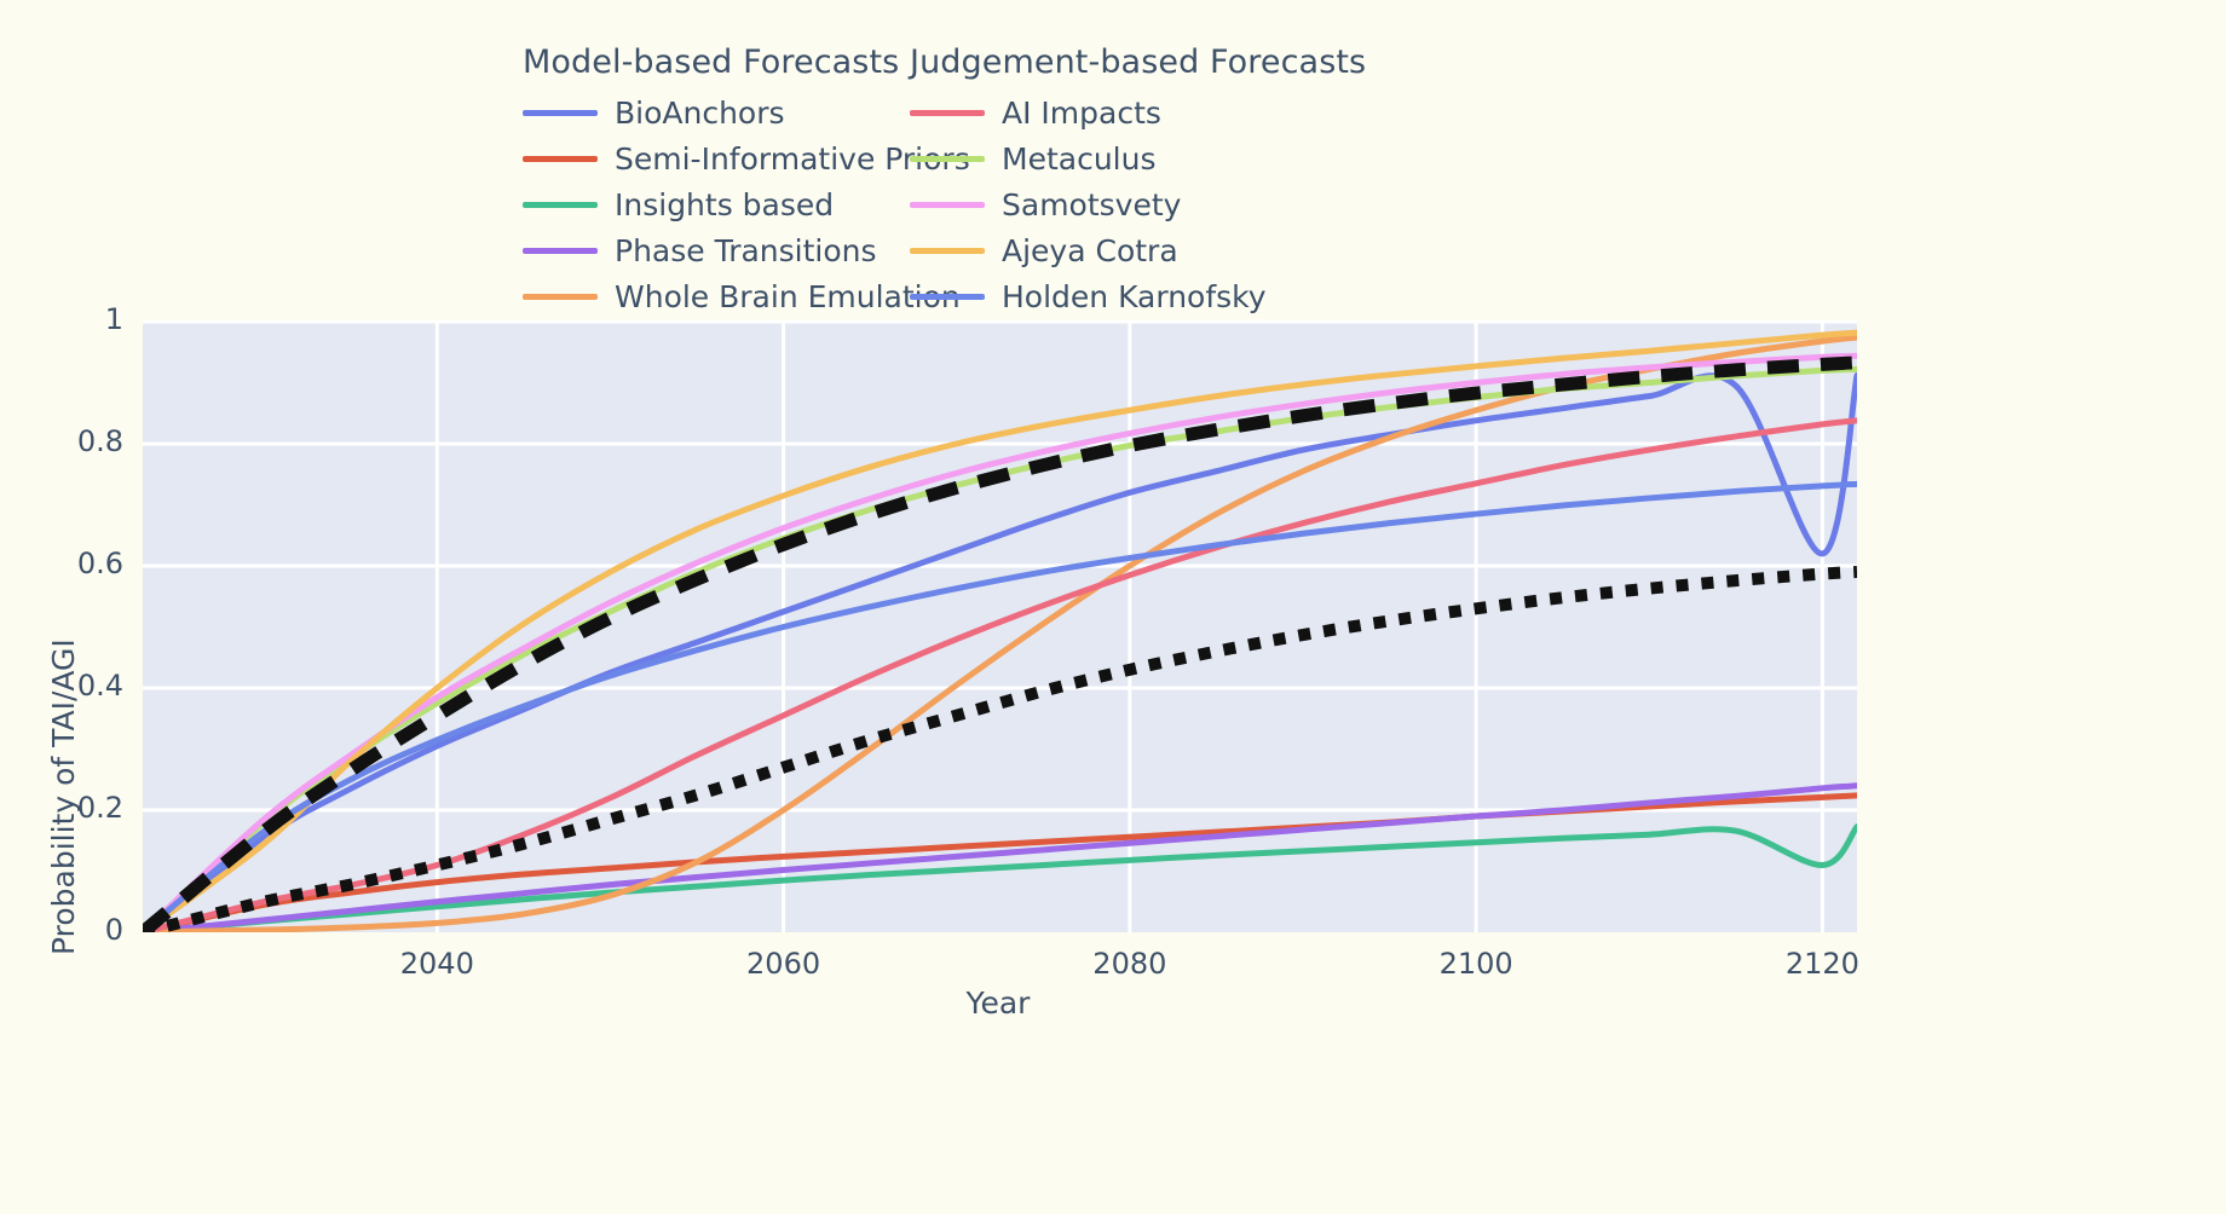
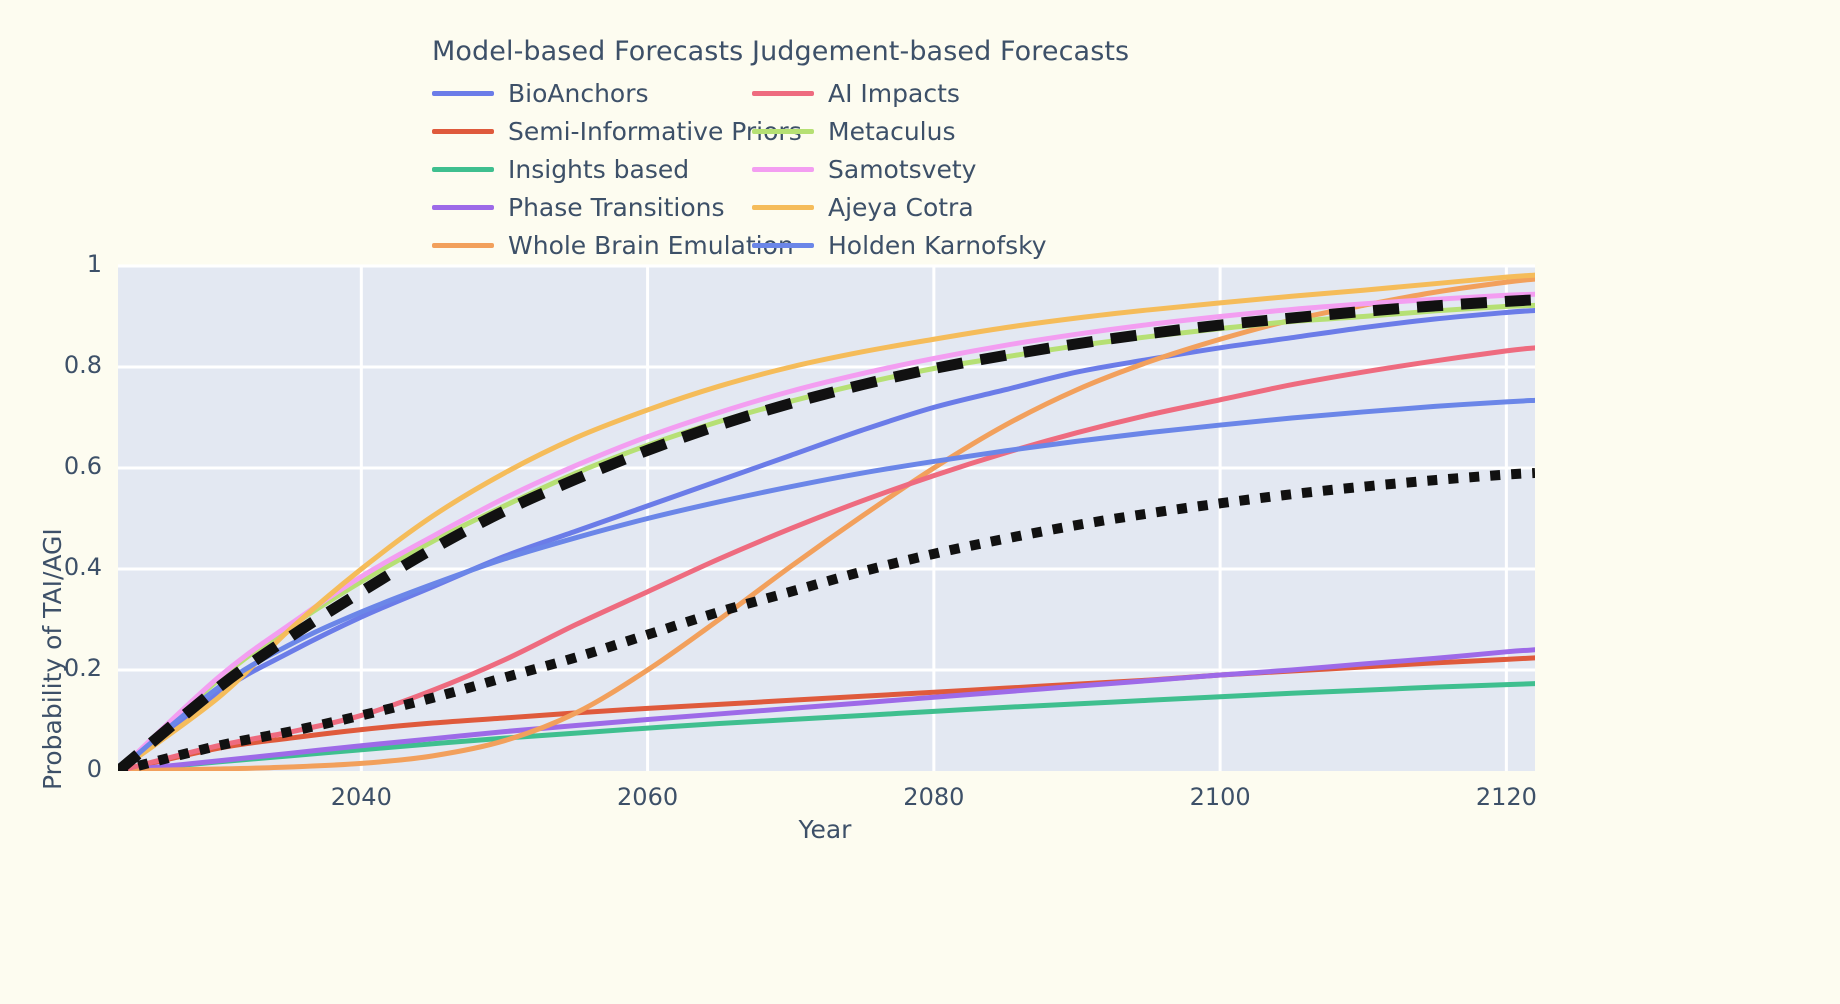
BioAnchors/2120: 0.62 -> 0.91
Insights based/2120: 0.11 -> 0.17
